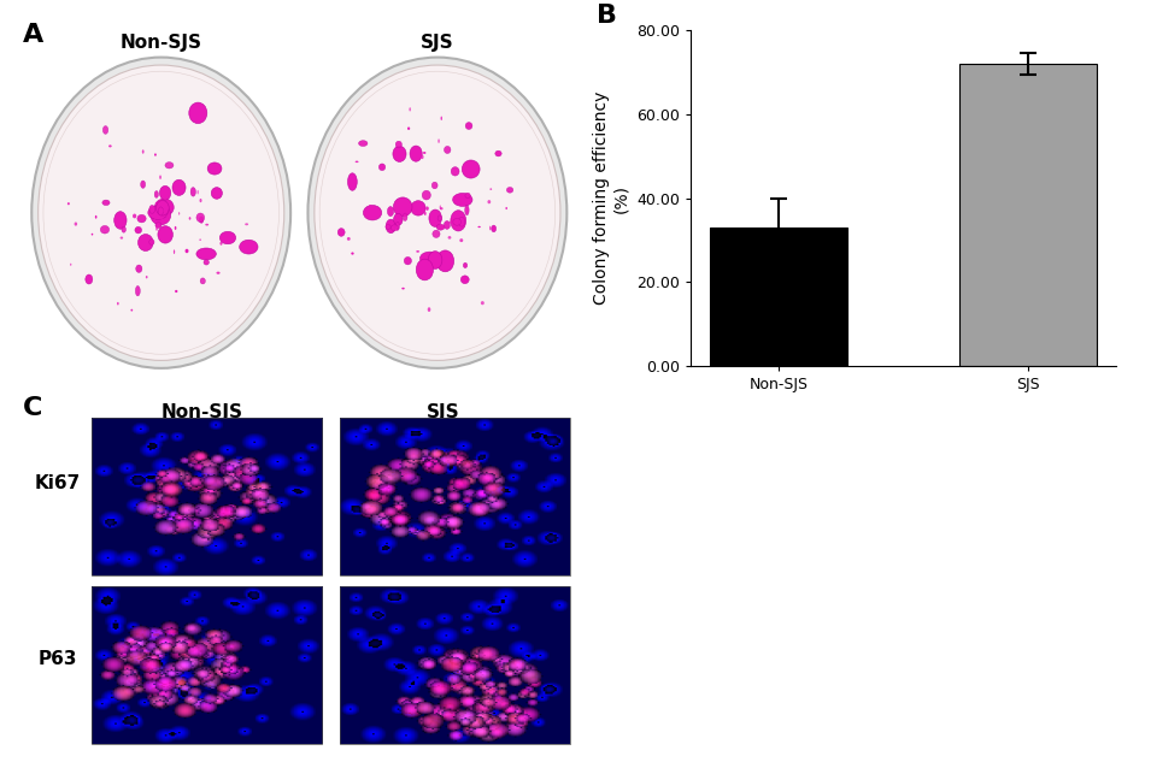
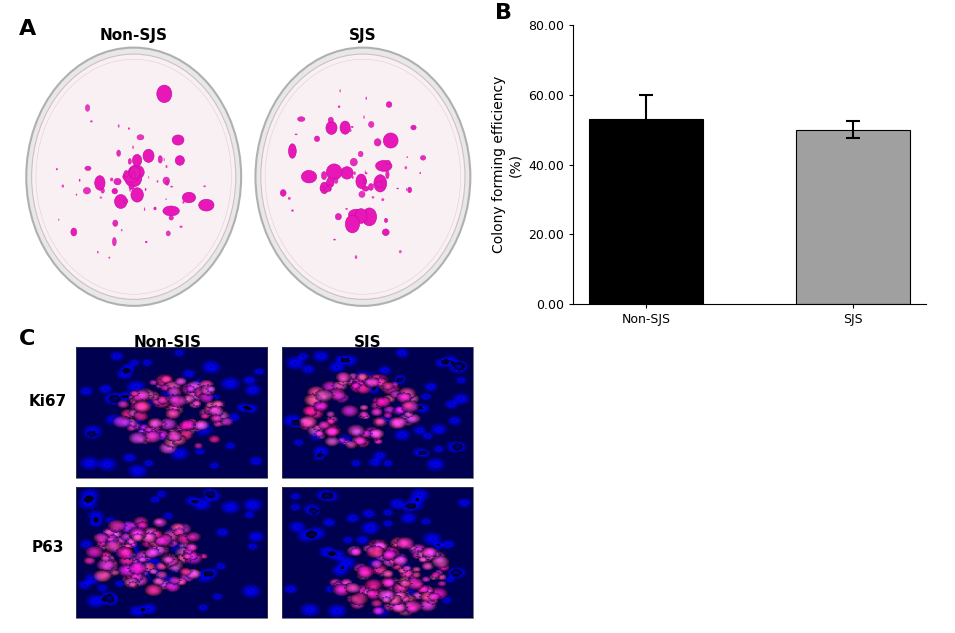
Non-SJS: 33 -> 53
SJS: 72 -> 50
